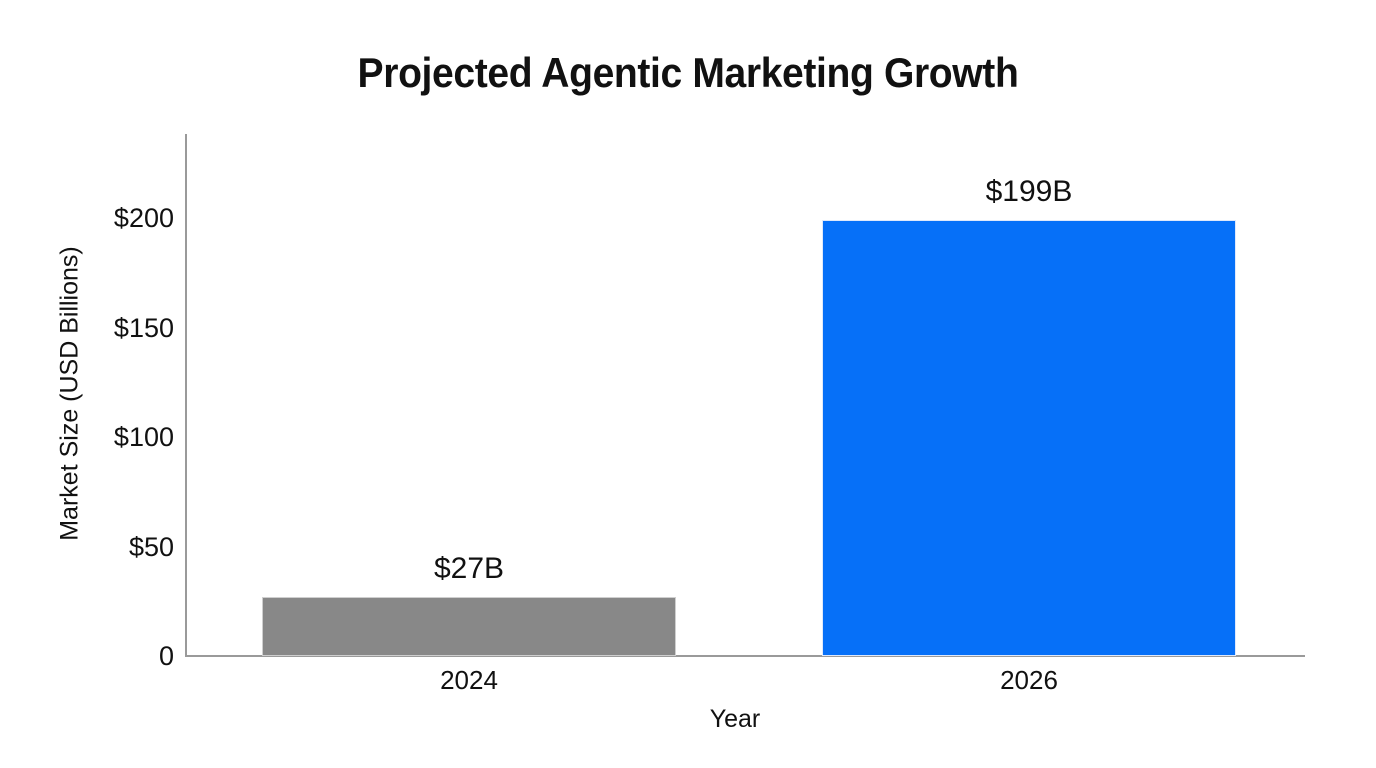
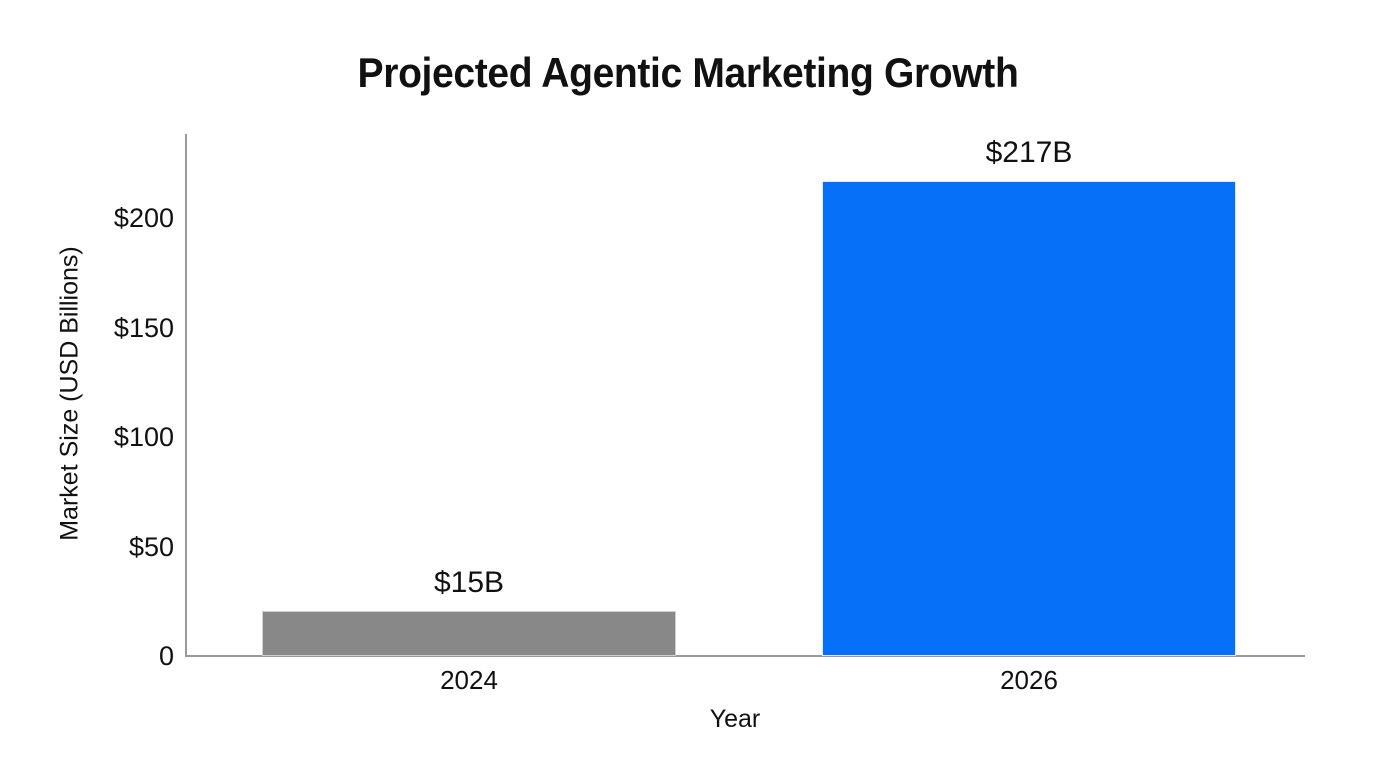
2024: $27B -> $15B
2026: $199B -> $217B
